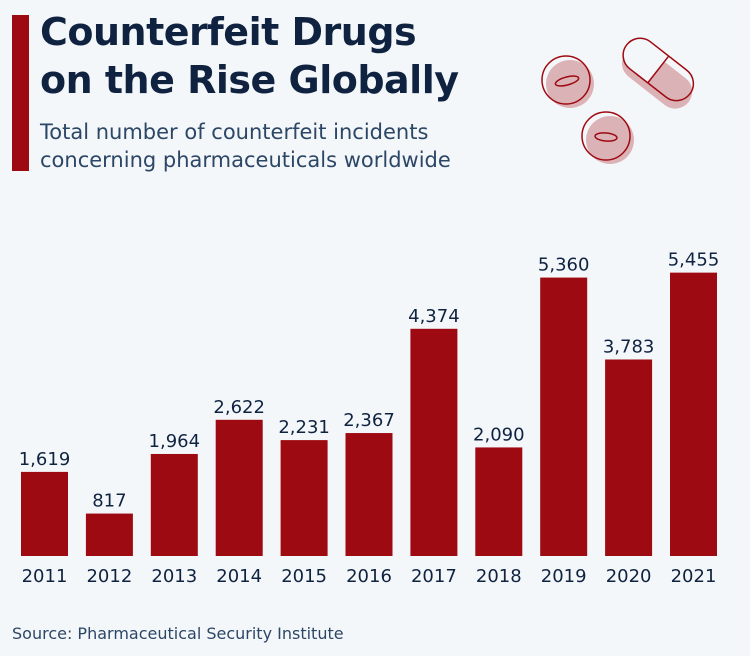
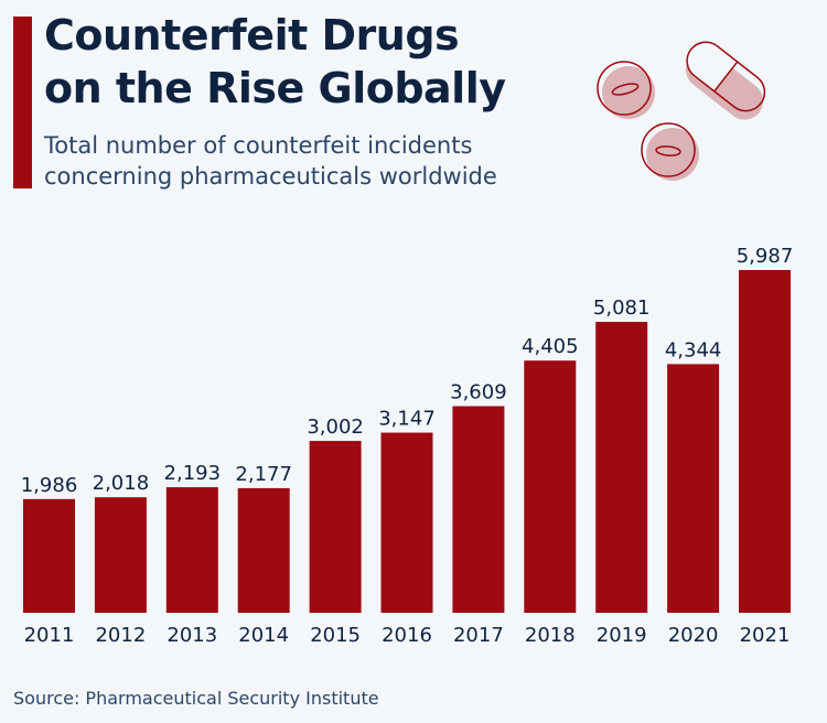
2011: 1,619 -> 1,986
2012: 817 -> 2,018
2013: 1,964 -> 2,193
2014: 2,622 -> 2,177
2015: 2,231 -> 3,002
2016: 2,367 -> 3,147
2017: 4,374 -> 3,609
2018: 2,090 -> 4,405
2019: 5,360 -> 5,081
2020: 3,783 -> 4,344
2021: 5,455 -> 5,987
